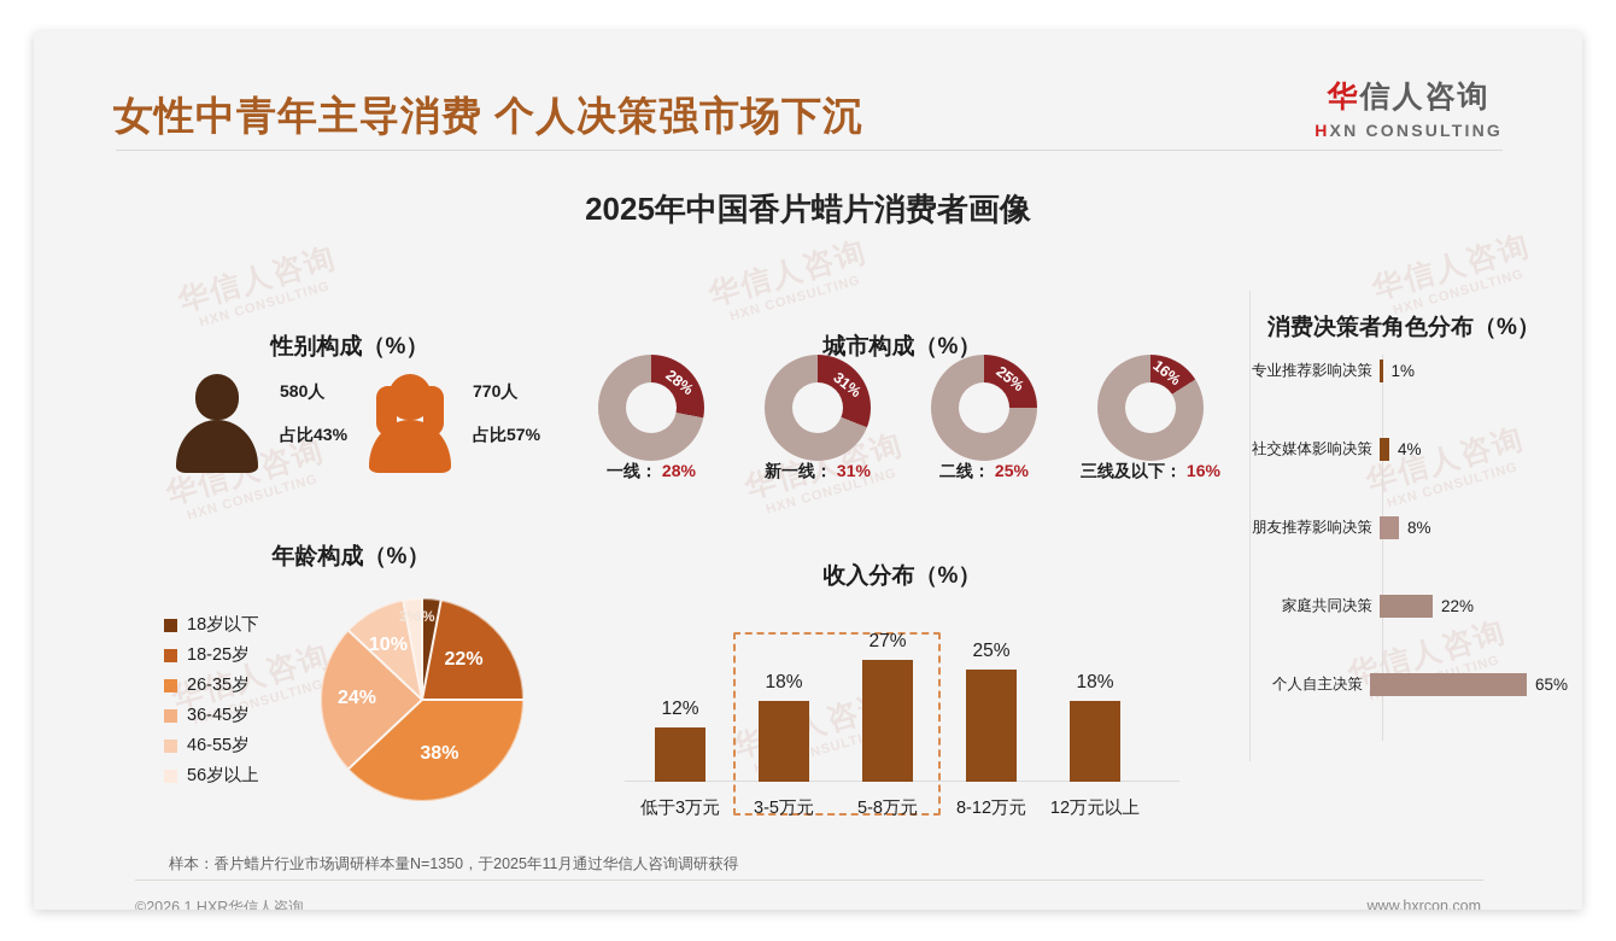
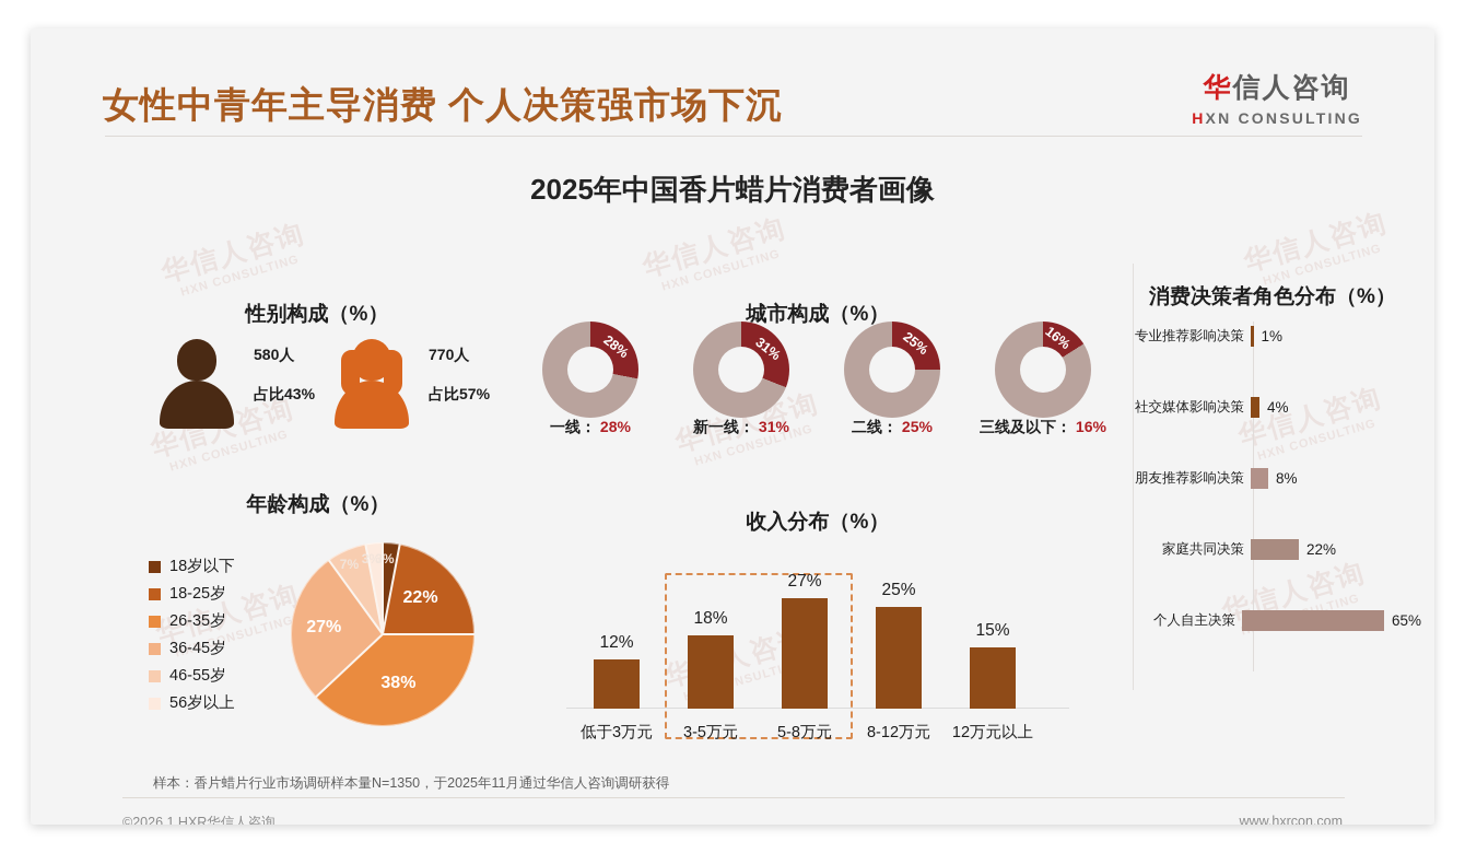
年龄构成（%）/36-45岁: 24% -> 27%
年龄构成（%）/46-55岁: 10% -> 7%
收入分布（%）/12万元以上: 18% -> 15%
